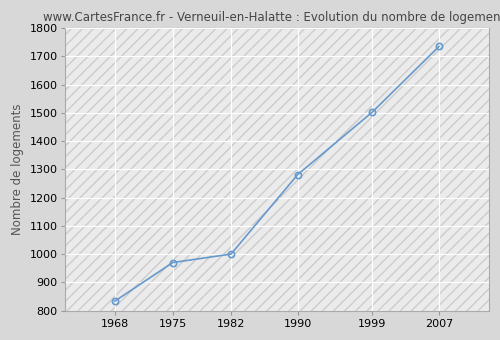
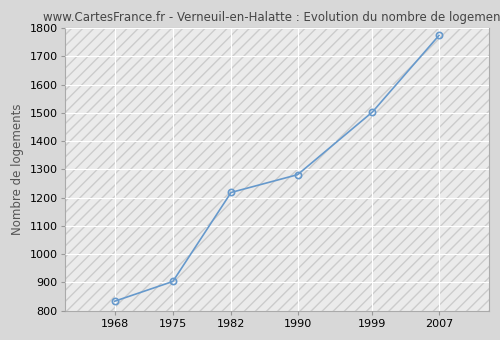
1975: 970 -> 903
1982: 1000 -> 1218
2007: 1735 -> 1774
